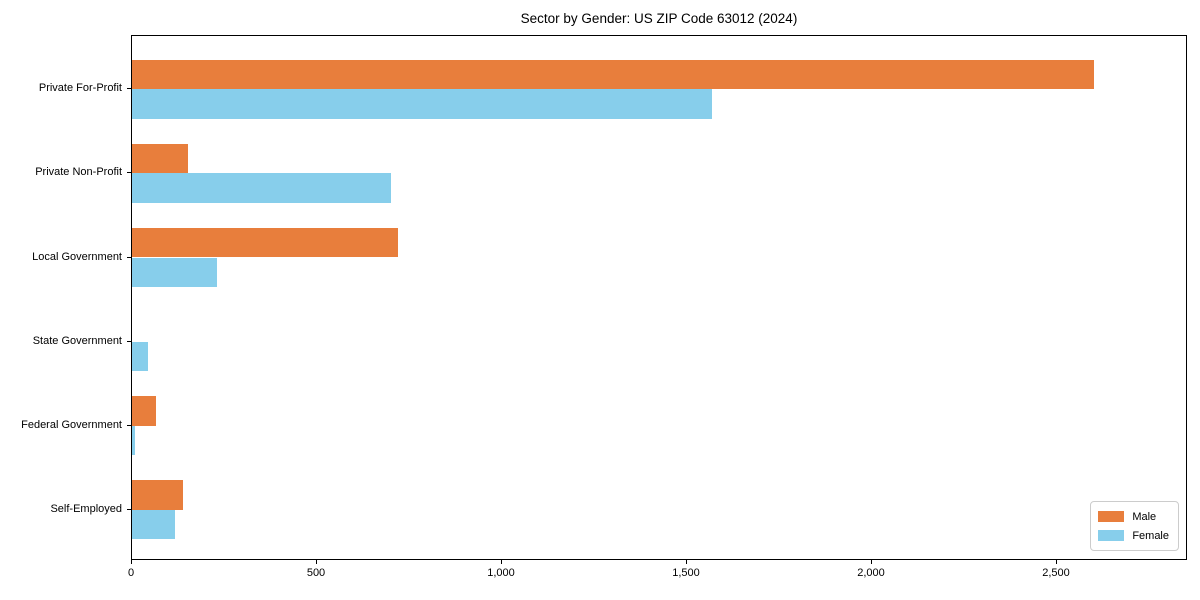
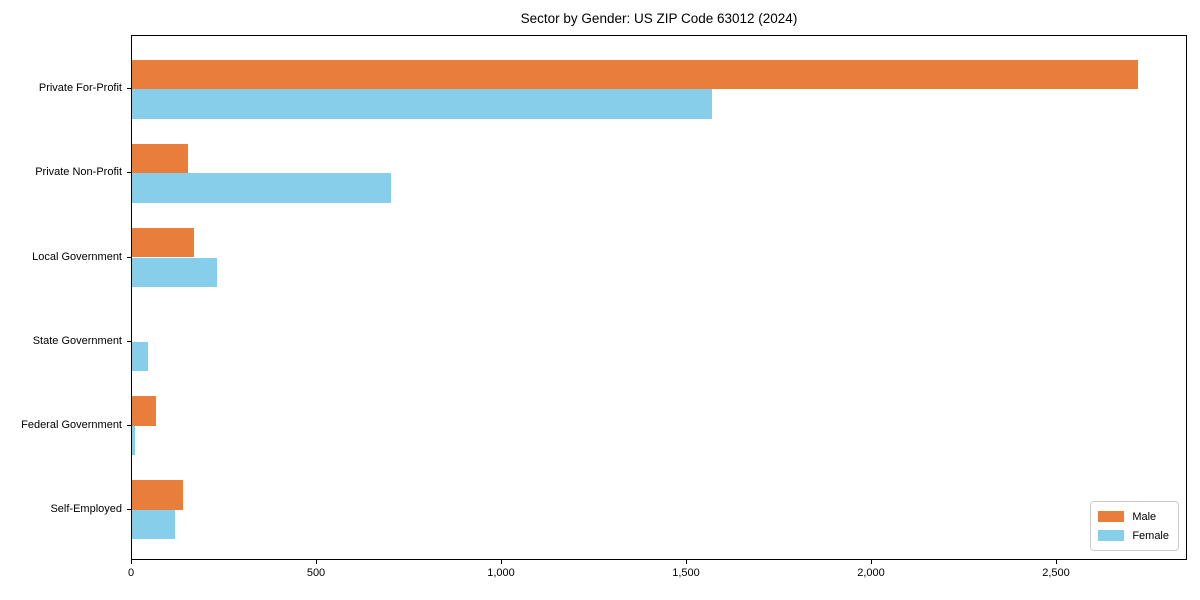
Male/Private For-Profit: 2600 -> 2720
Male/Local Government: 720 -> 170
